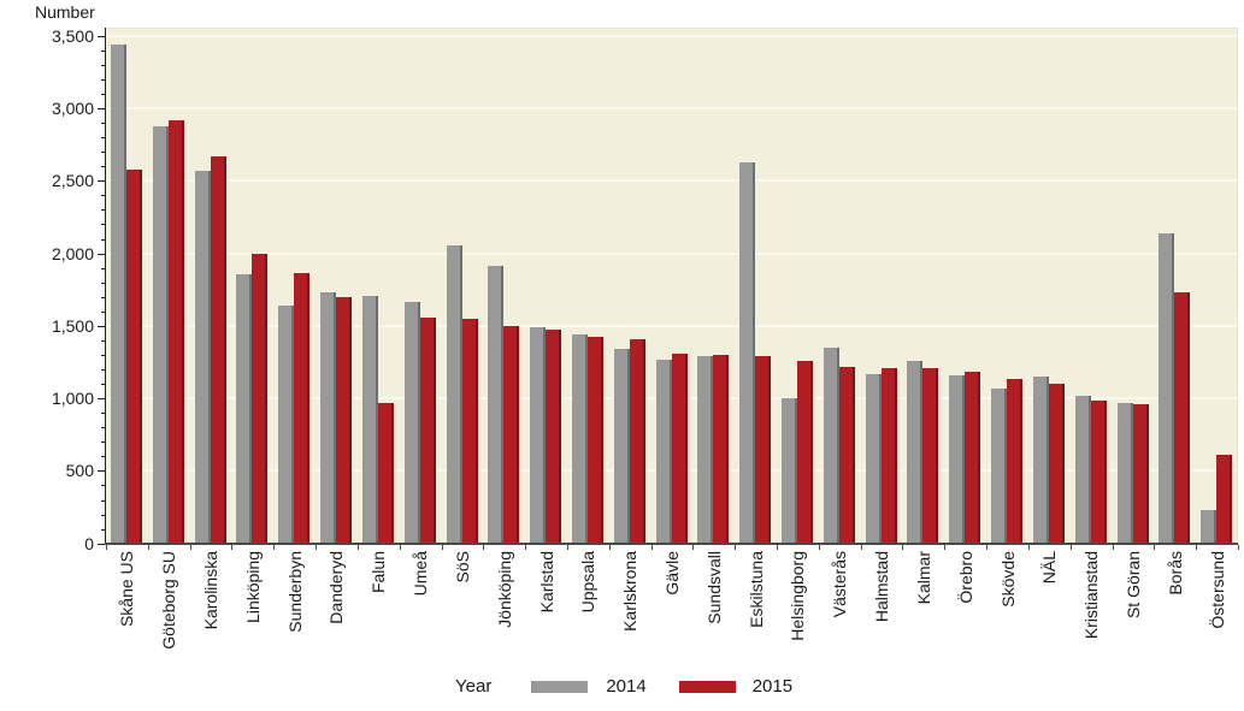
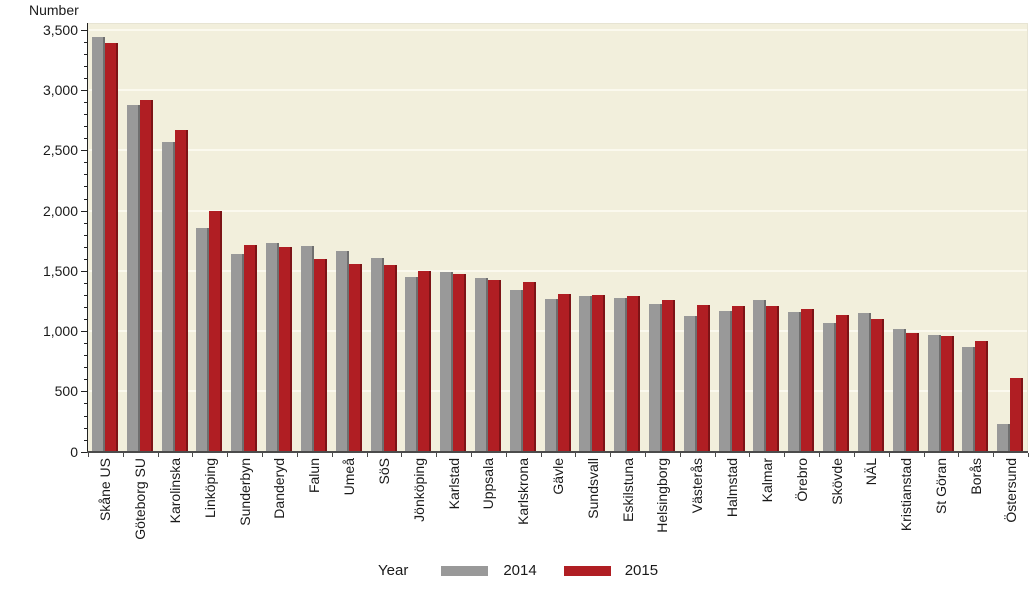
2015/Skåne US: 2580 -> 3390
2015/Sunderbyn: 1870 -> 1720
2015/Falun: 970 -> 1600
2014/SöS: 2060 -> 1610
2014/Jönköping: 1920 -> 1450
2014/Eskilstuna: 2630 -> 1280
2014/Helsingborg: 1000 -> 1230
2014/Västerås: 1350 -> 1130
2014/Borås: 2140 -> 870
2015/Borås: 1730 -> 920
